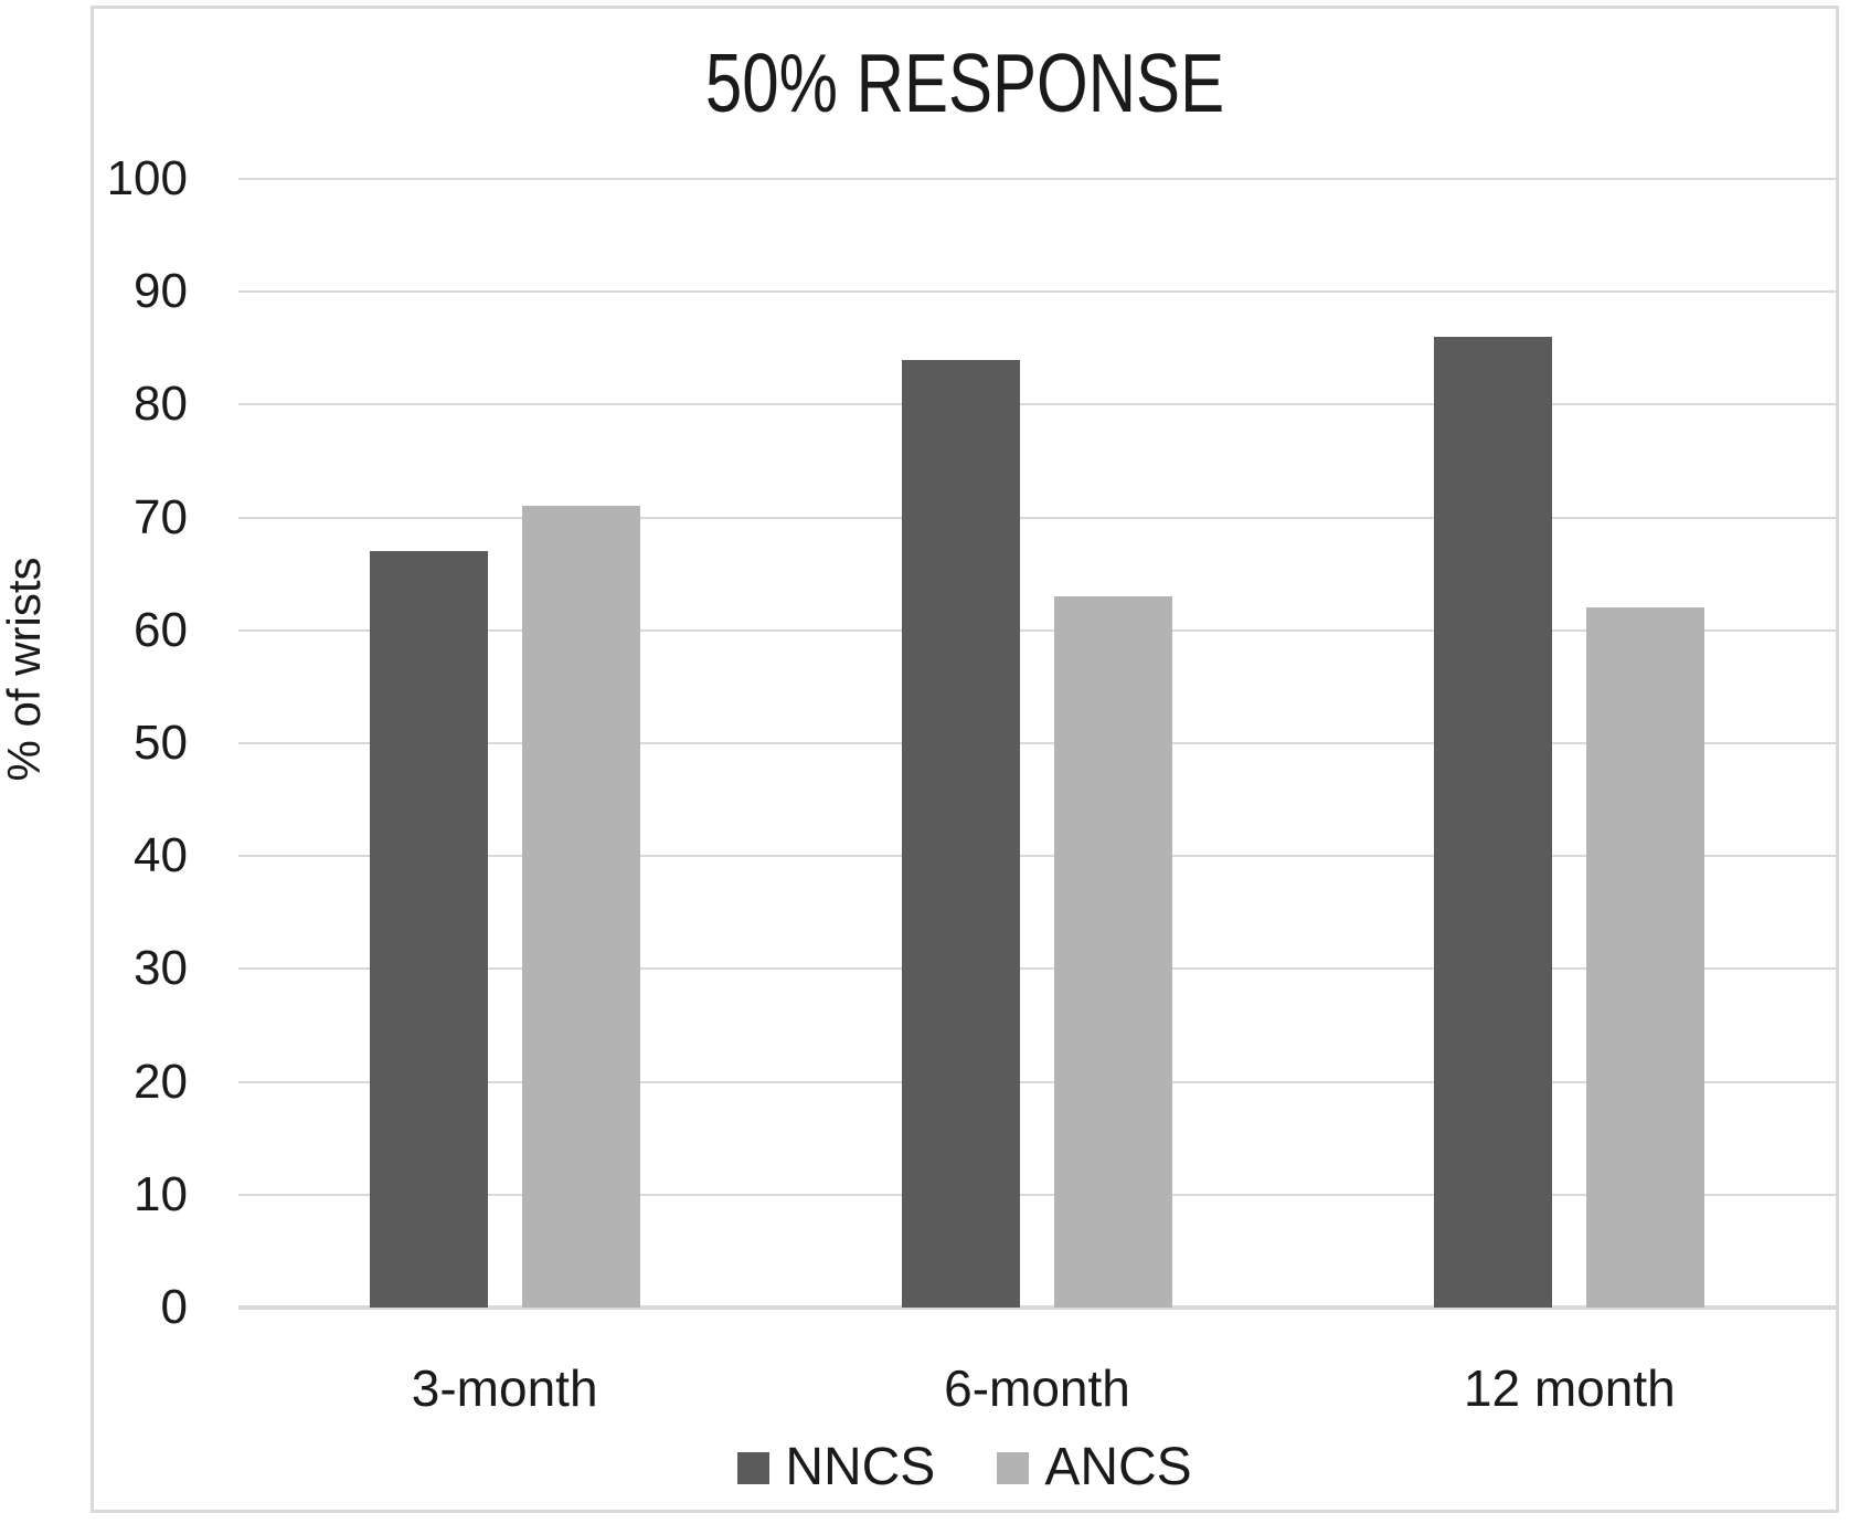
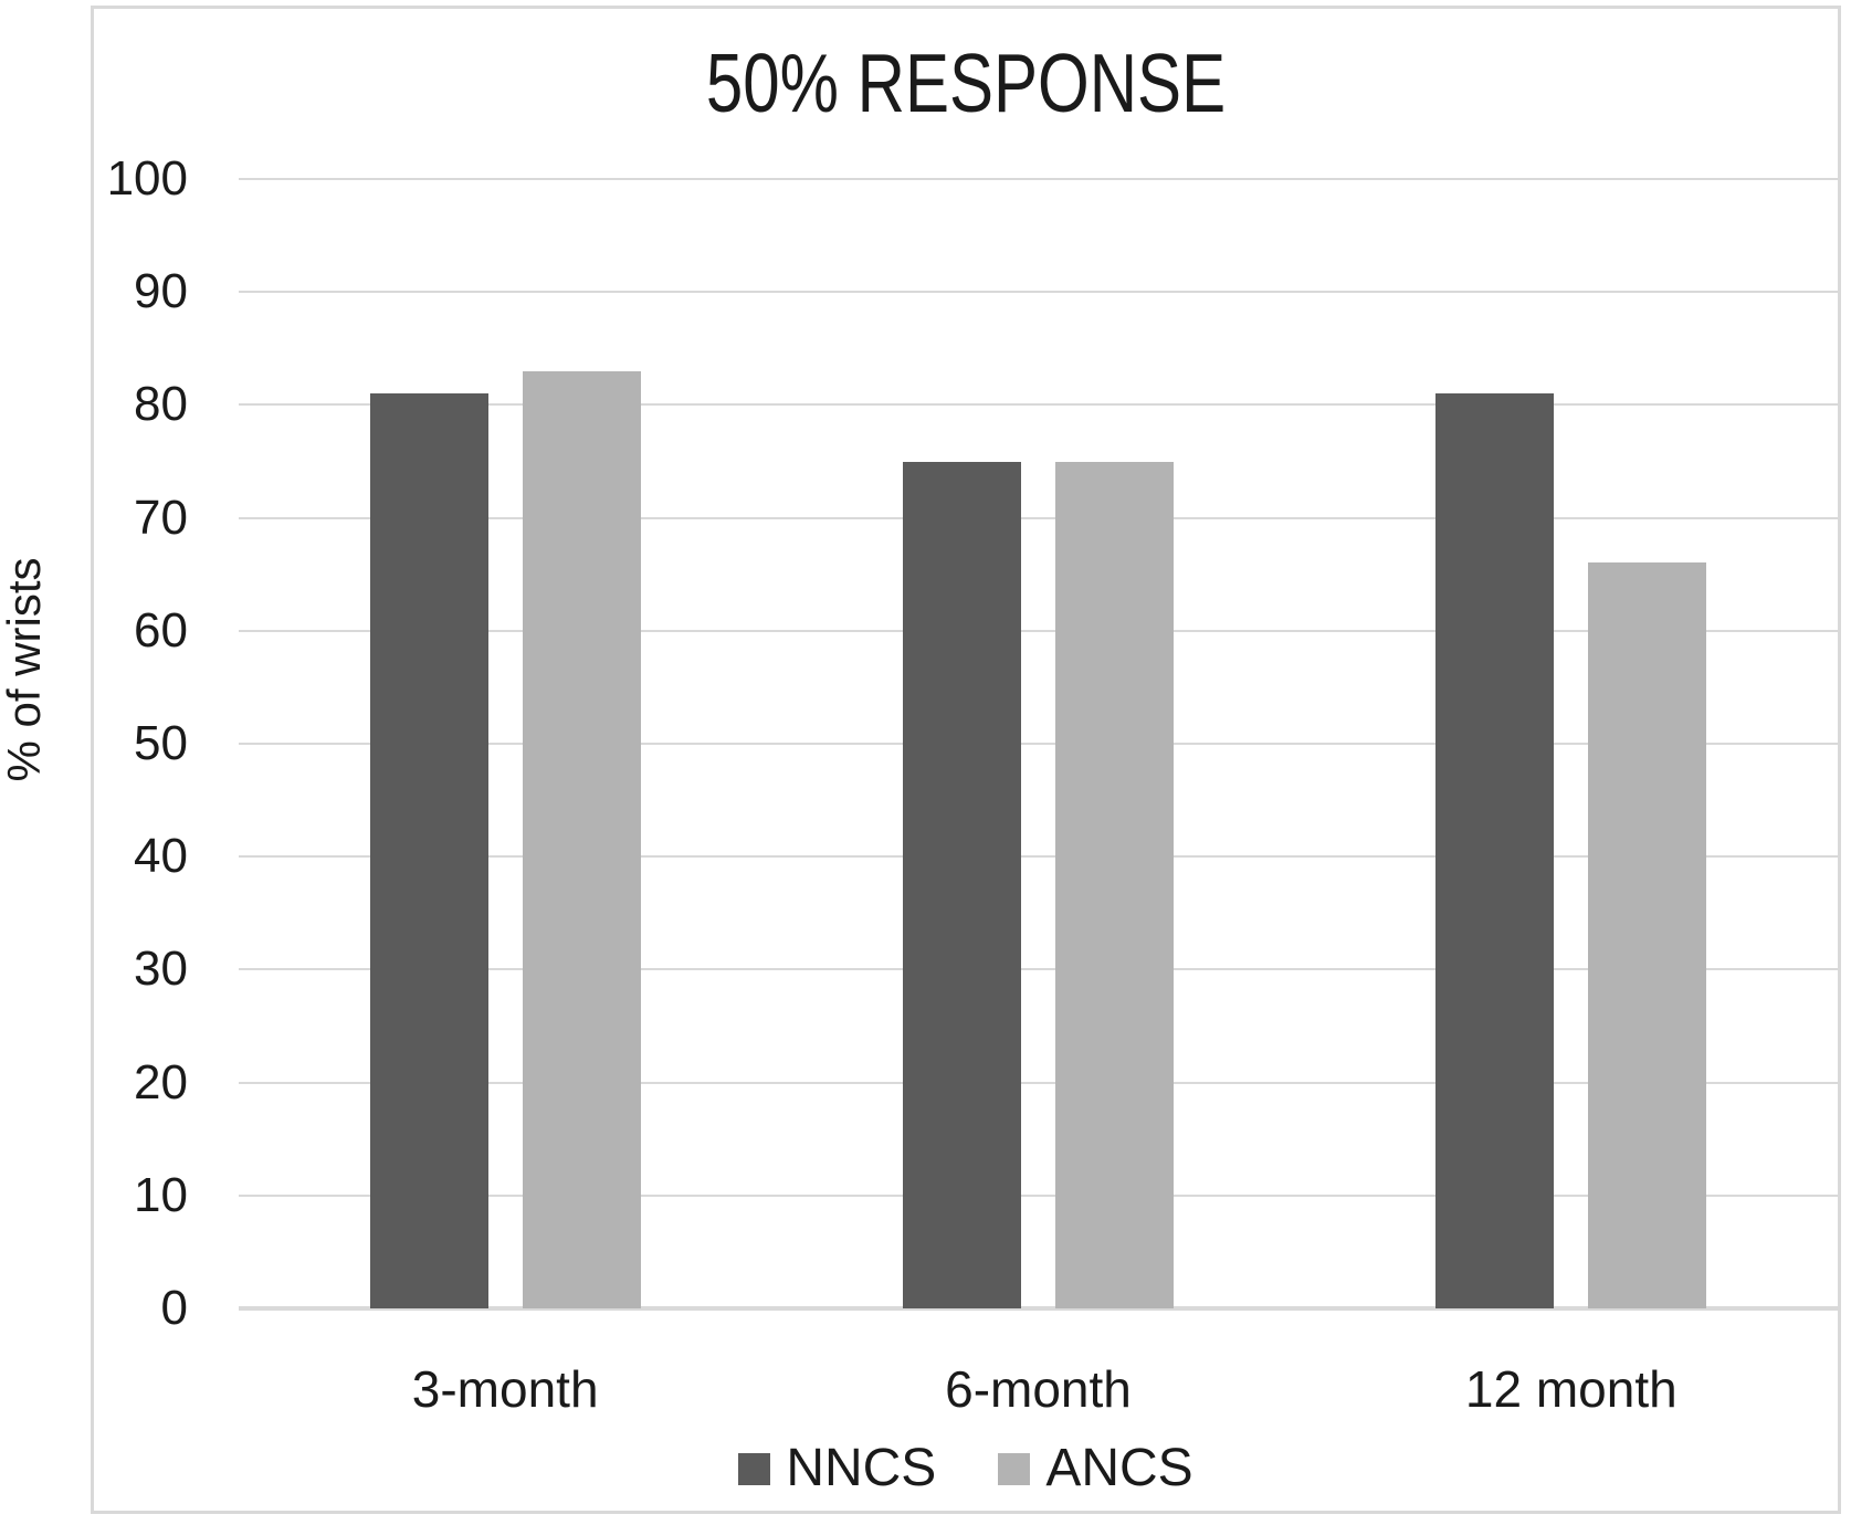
NNCS/3-month: 67 -> 81
ANCS/3-month: 71 -> 83
NNCS/6-month: 84 -> 75
ANCS/6-month: 63 -> 75
NNCS/12 month: 86 -> 81
ANCS/12 month: 62 -> 66
